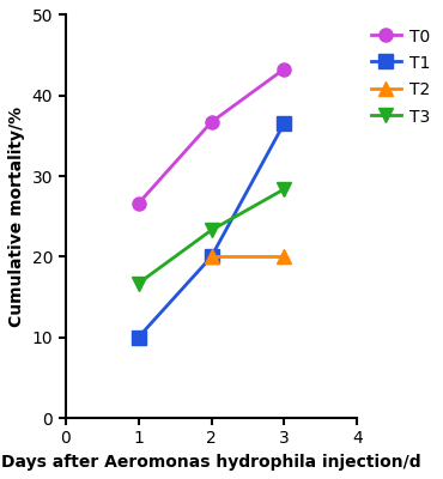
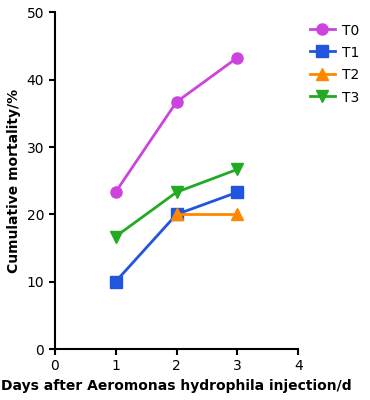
T0/1: 26.6 -> 23.3
T1/3: 36.6 -> 23.3
T3/3: 28.4 -> 26.7
